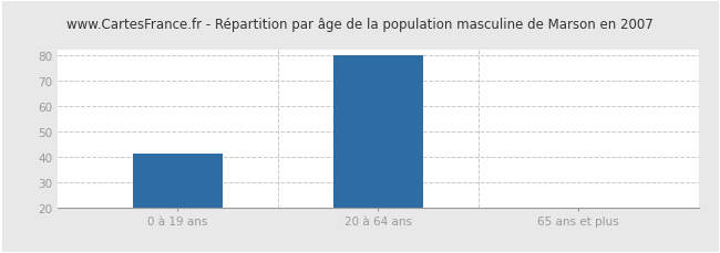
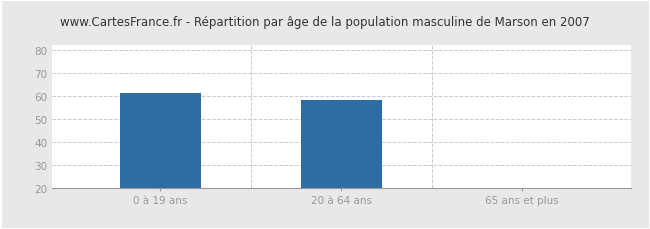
0 à 19 ans: 41 -> 61
20 à 64 ans: 80 -> 58
